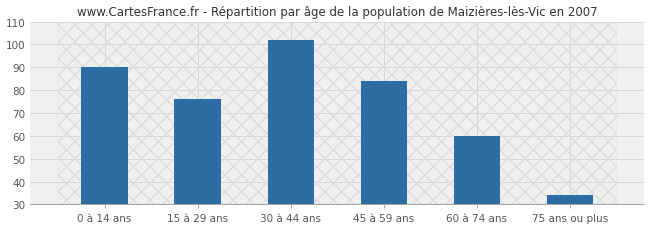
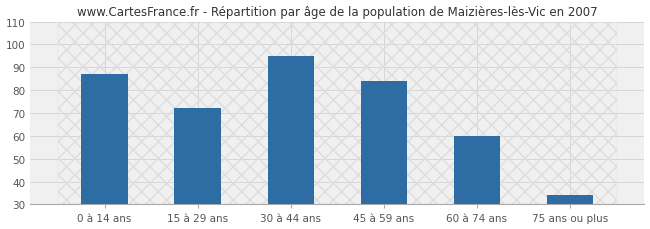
0 à 14 ans: 90 -> 87
15 à 29 ans: 76 -> 72
30 à 44 ans: 102 -> 95
